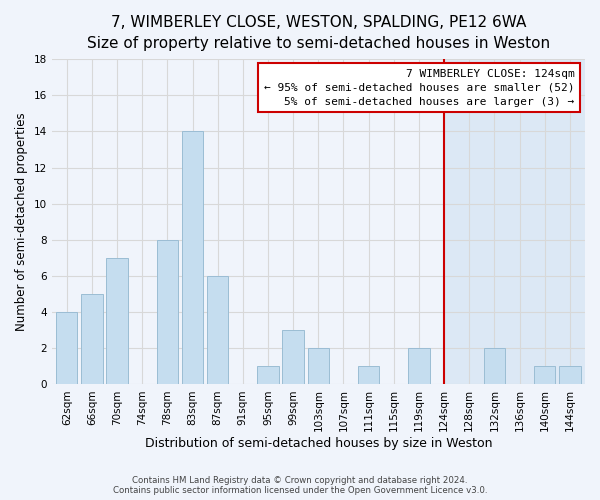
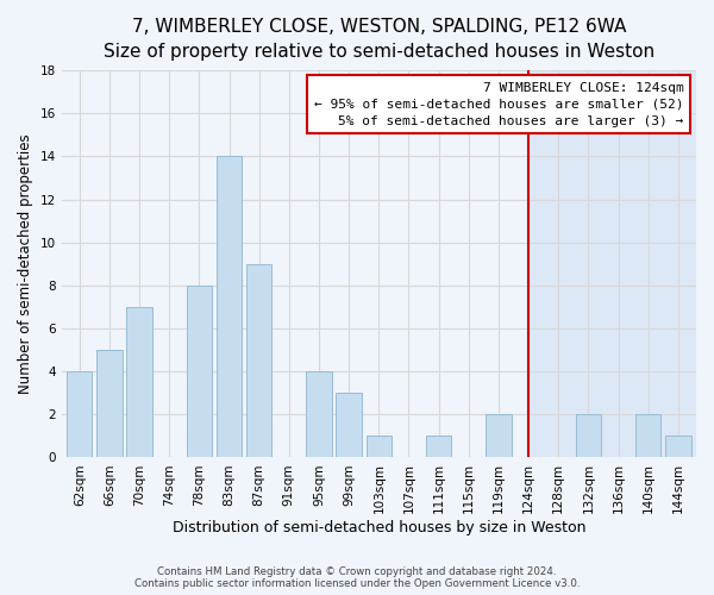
87sqm: 6 -> 9
95sqm: 1 -> 4
103sqm: 2 -> 1
140sqm: 1 -> 2
